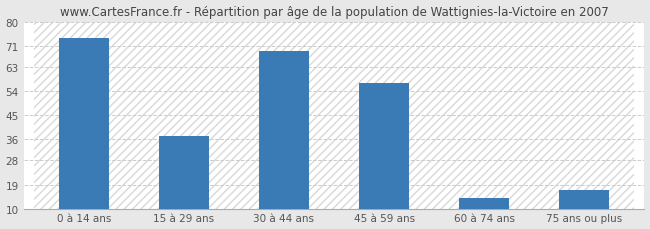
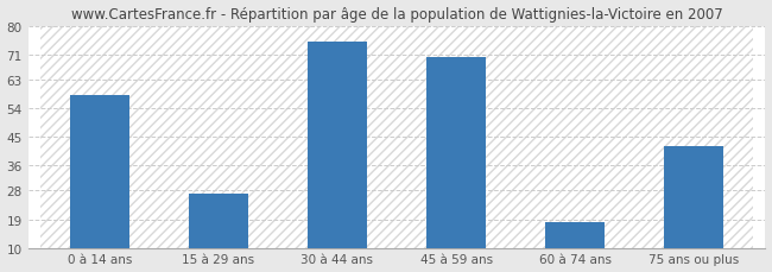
0 à 14 ans: 74 -> 58
15 à 29 ans: 37 -> 27
30 à 44 ans: 69 -> 75
45 à 59 ans: 57 -> 70
60 à 74 ans: 14 -> 18
75 ans ou plus: 17 -> 42
